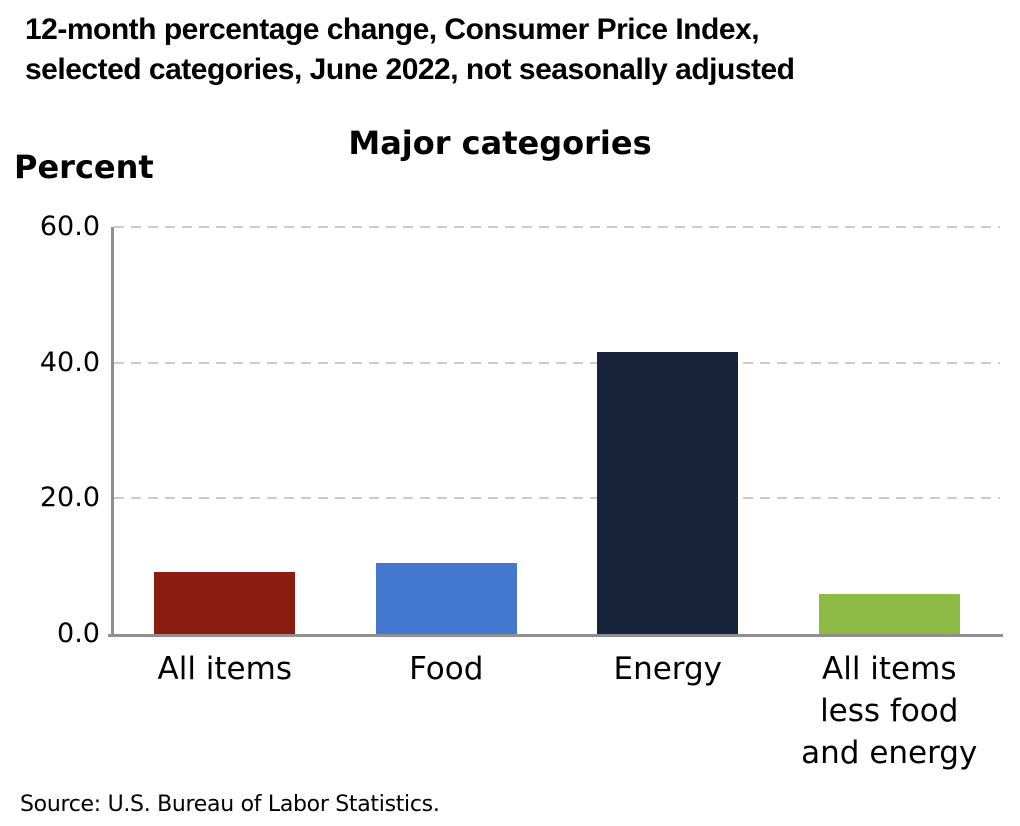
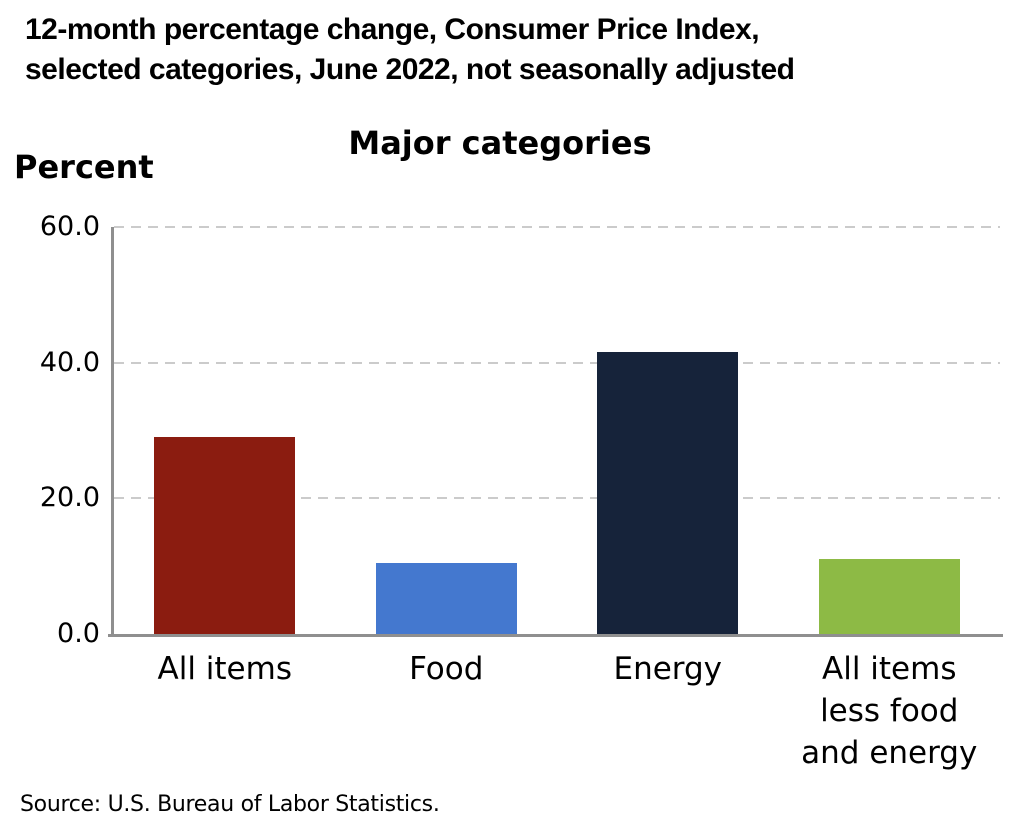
All items: 9 -> 29
All items less food and energy: 6 -> 11
